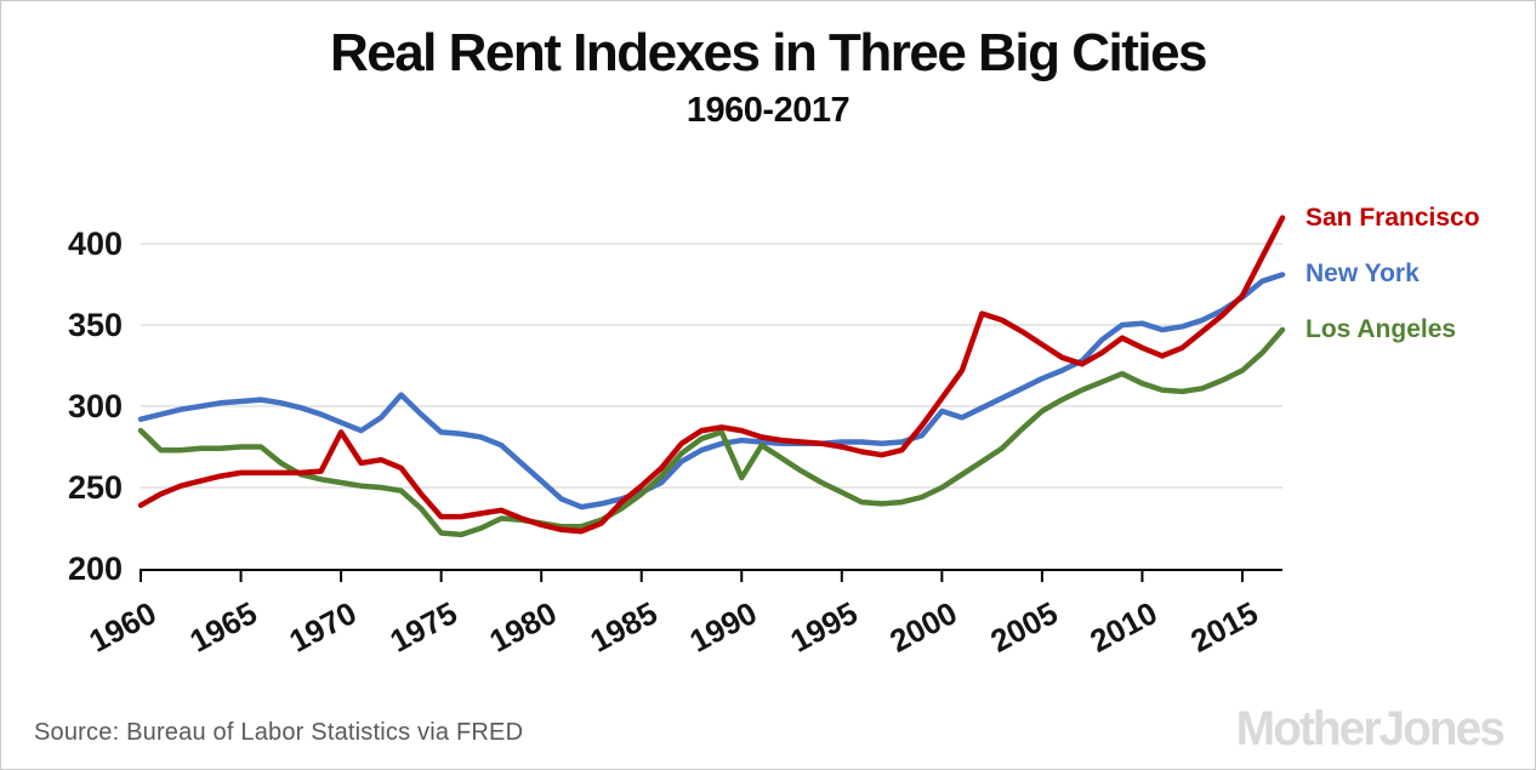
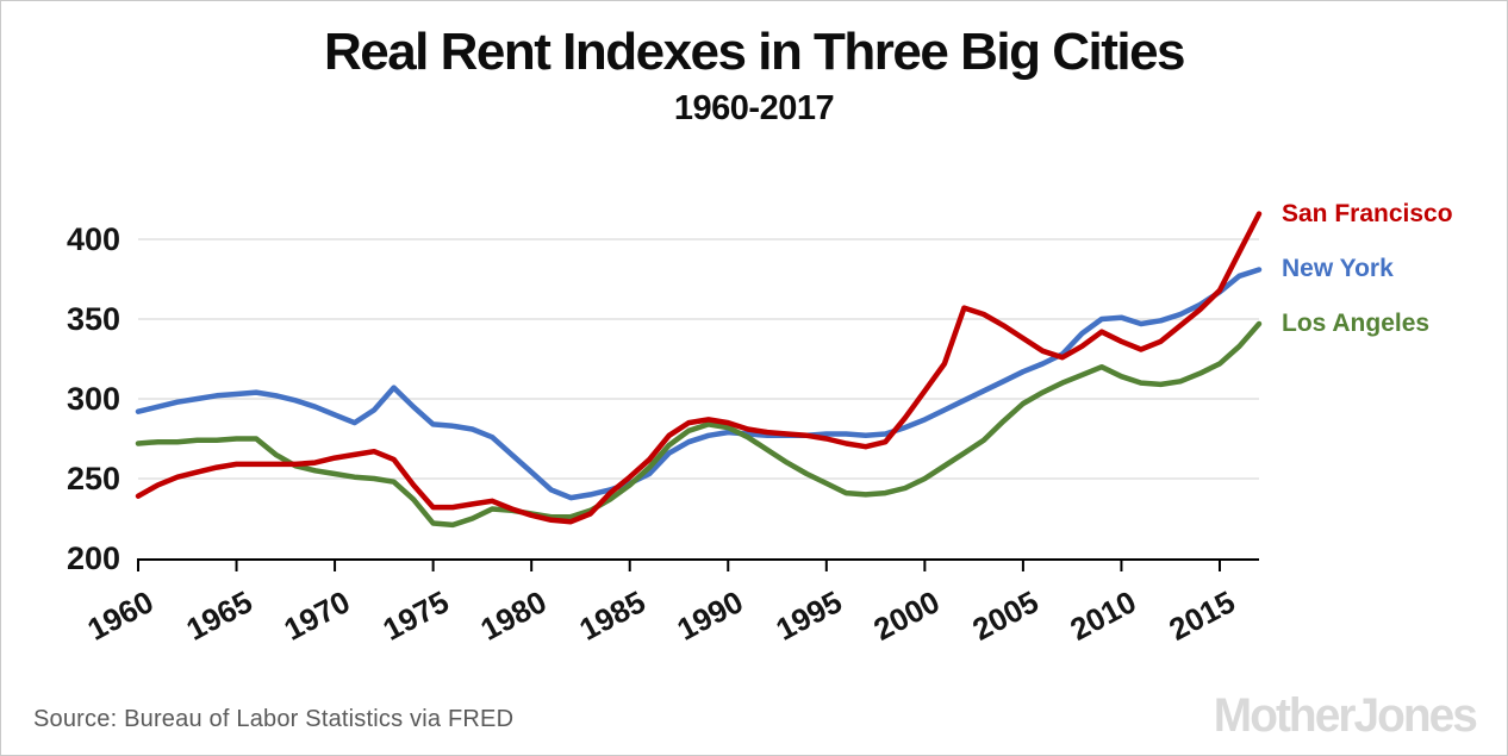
Los Angeles/1960: 285 -> 272
San Francisco/1970: 284 -> 263
Los Angeles/1990: 256 -> 282
New York/2000: 297 -> 287
